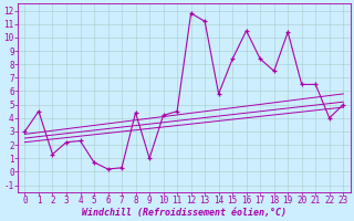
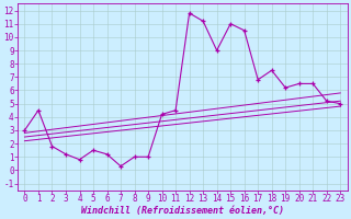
2: 1.3 -> 1.8
3: 2.2 -> 1.2
4: 2.3 -> 0.8
5: 0.7 -> 1.5
6: 0.2 -> 1.2
8: 4.4 -> 1.0
14: 5.8 -> 9.0
15: 8.4 -> 11.0
17: 8.4 -> 6.8
19: 10.4 -> 6.2
22: 4.0 -> 5.2
